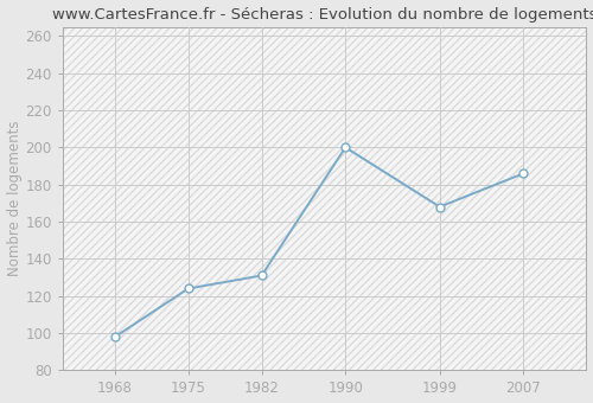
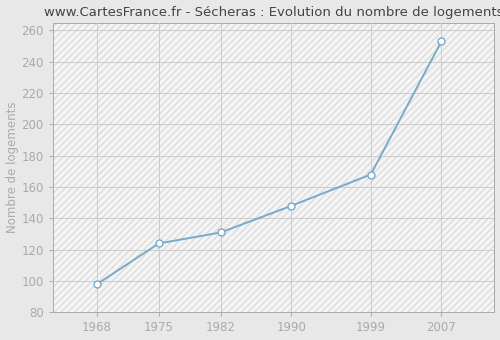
1990: 200 -> 148
2007: 186 -> 253
